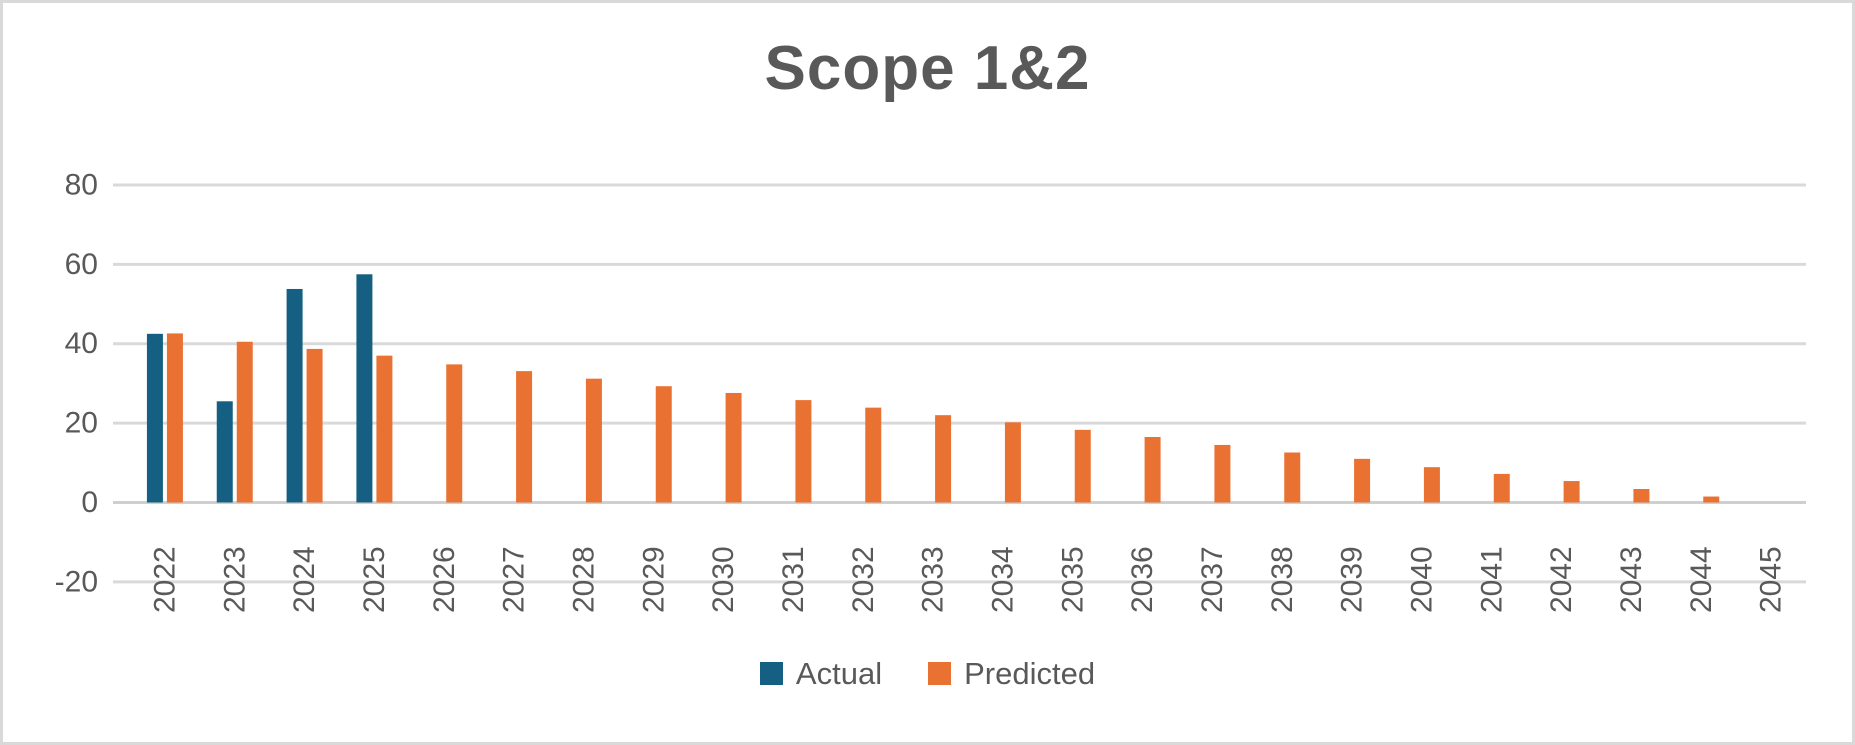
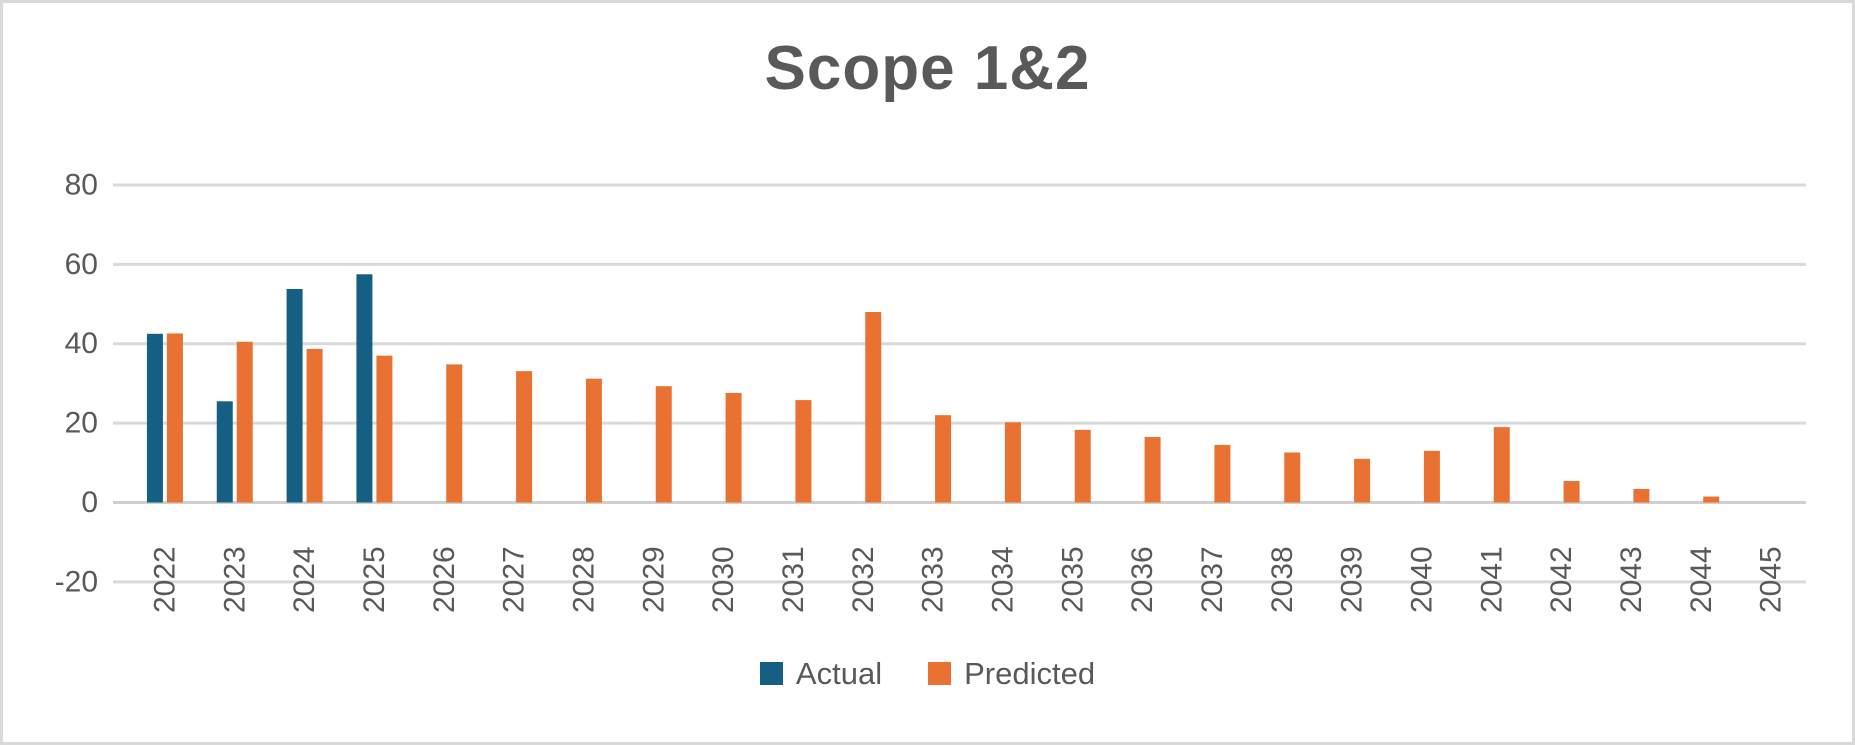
Predicted/2032: 24 -> 48
Predicted/2040: 9 -> 13
Predicted/2041: 7 -> 19
